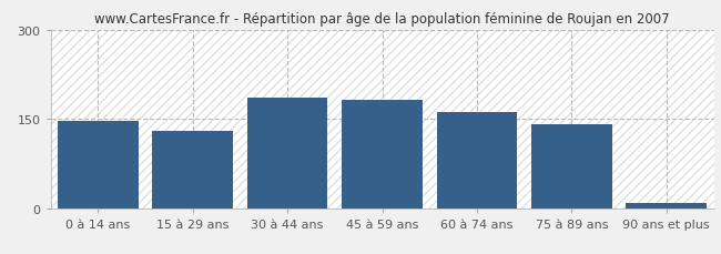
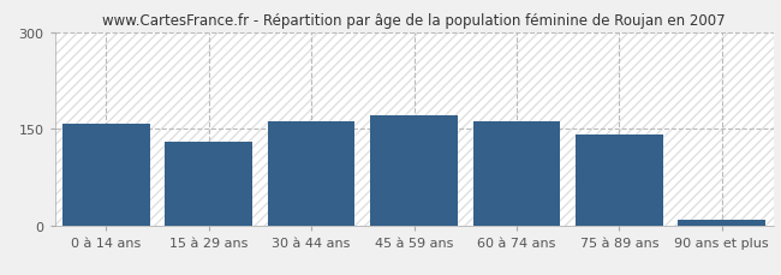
0 à 14 ans: 146 -> 157
30 à 44 ans: 186 -> 162
45 à 59 ans: 182 -> 170
